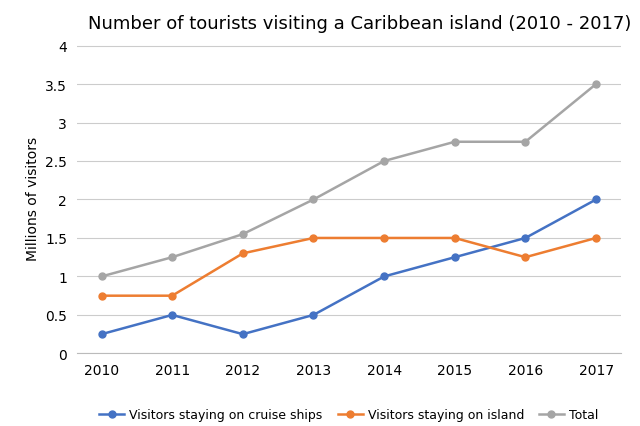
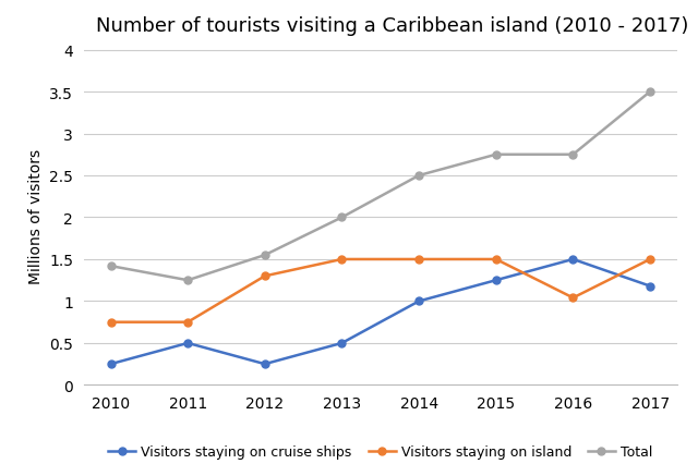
Total/2010: 1.00 -> 1.42
Visitors staying on island/2016: 1.25 -> 1.04
Visitors staying on cruise ships/2017: 2.00 -> 1.18
